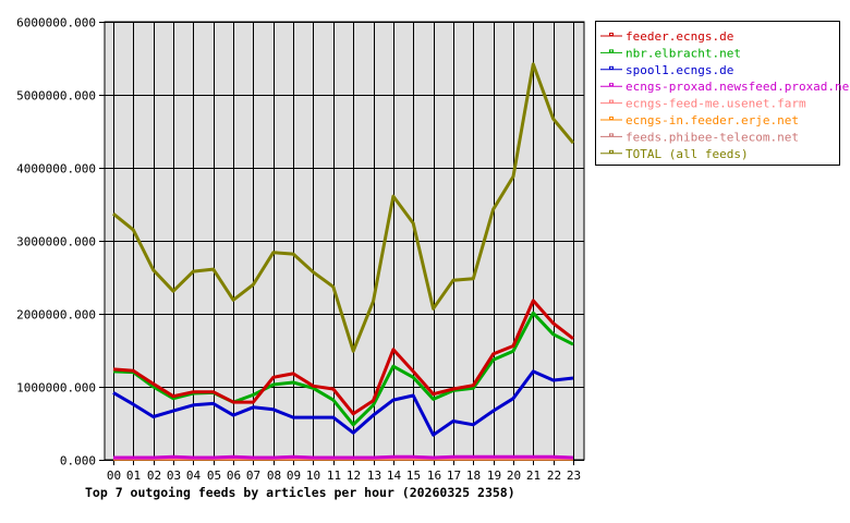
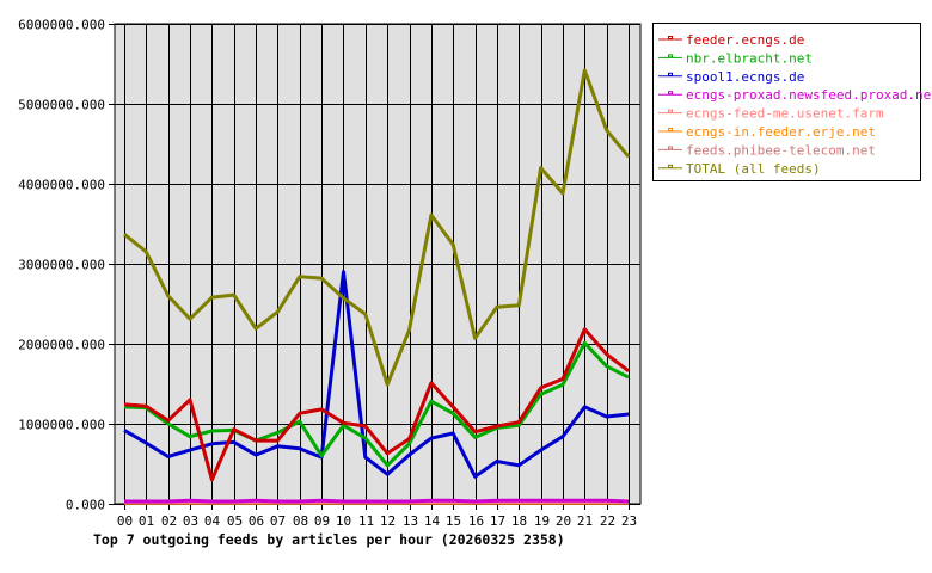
feeder.ecngs.de/03: 900000 -> 1300000
feeder.ecngs.de/04: 900000 -> 300000
nbr.elbracht.net/09: 1100000 -> 600000
spool1.ecngs.de/10: 600000 -> 2900000
TOTAL (all feeds)/19: 3400000 -> 4200000
